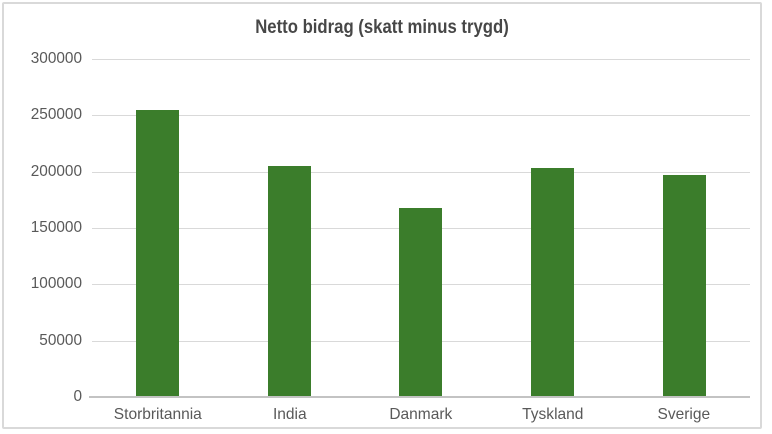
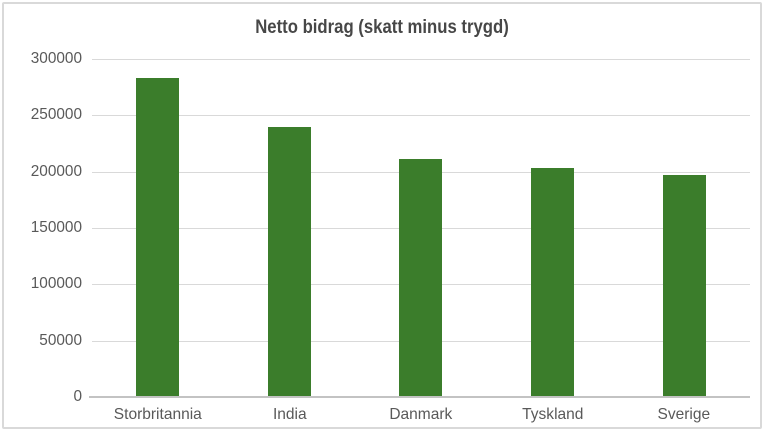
Storbritannia: 255000 -> 283000
India: 205000 -> 240000
Danmark: 168000 -> 211000
